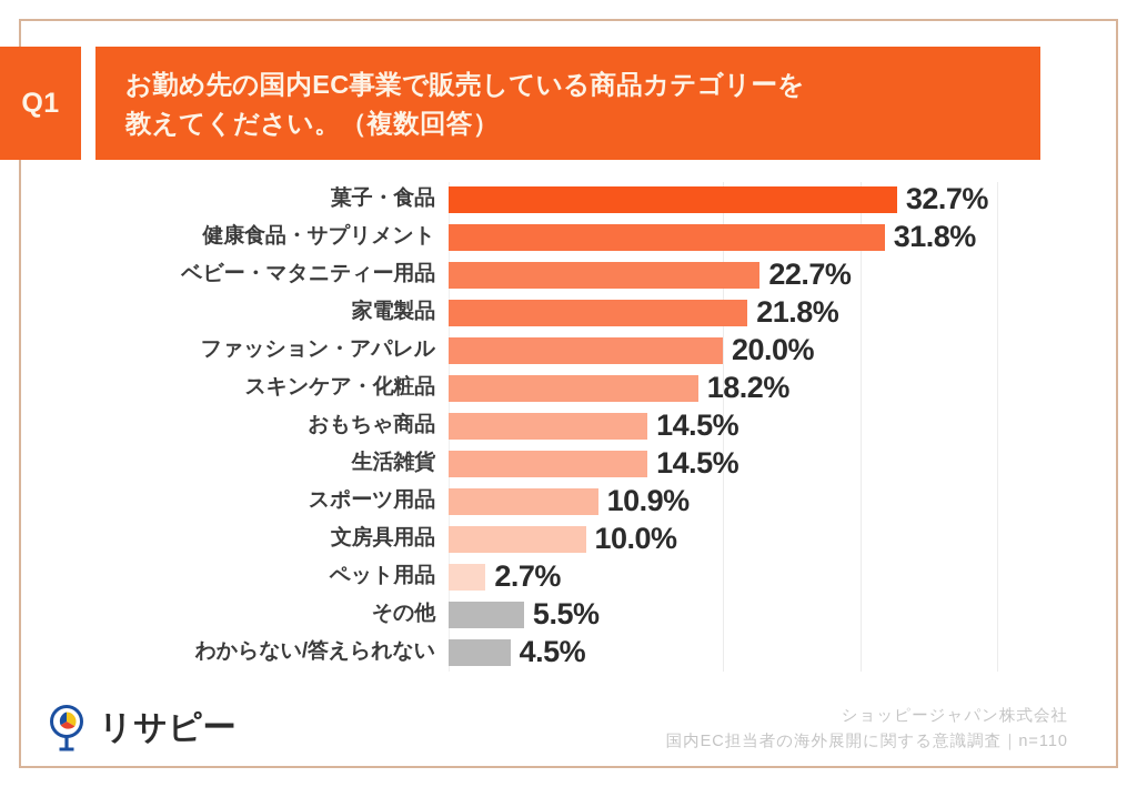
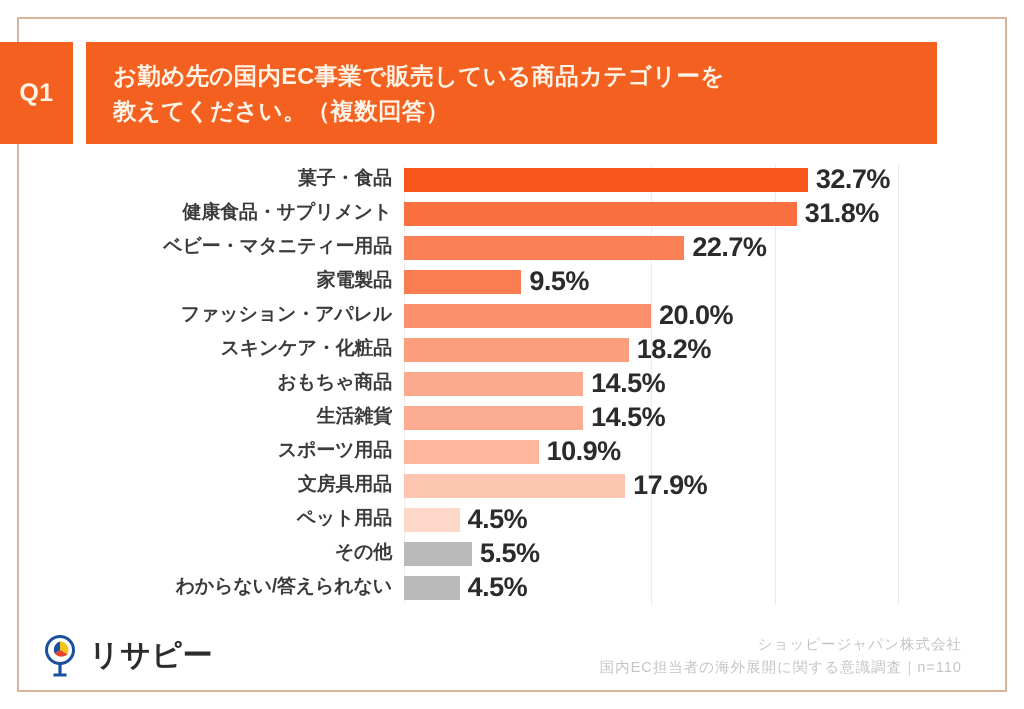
家電製品: 21.8% -> 9.5%
文房具用品: 10.0% -> 17.9%
ペット用品: 2.7% -> 4.5%
